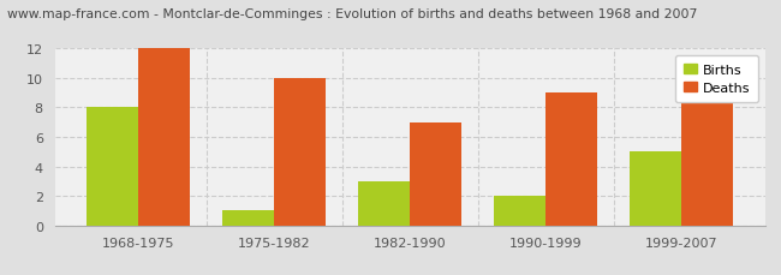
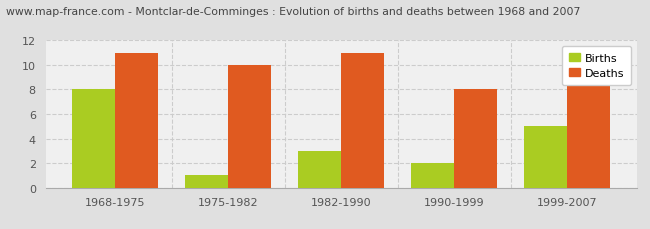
Deaths/1968-1975: 12 -> 11
Deaths/1982-1990: 7 -> 11
Deaths/1990-1999: 9 -> 8
